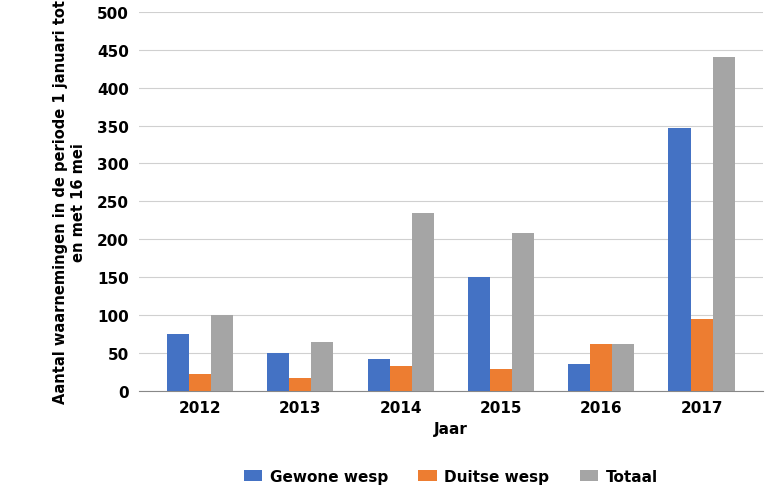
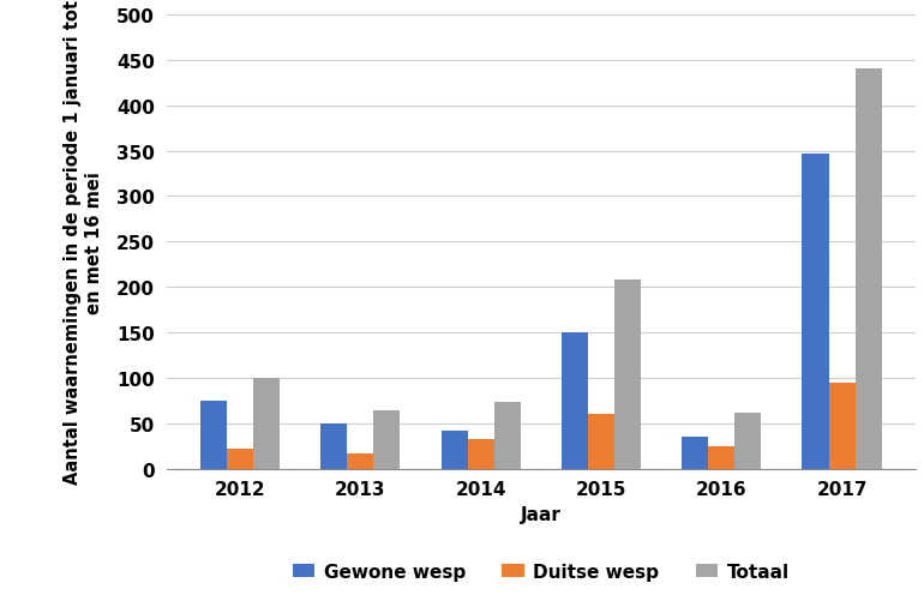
Totaal/2014: 234 -> 74
Duitse wesp/2015: 28 -> 60
Duitse wesp/2016: 62 -> 25
